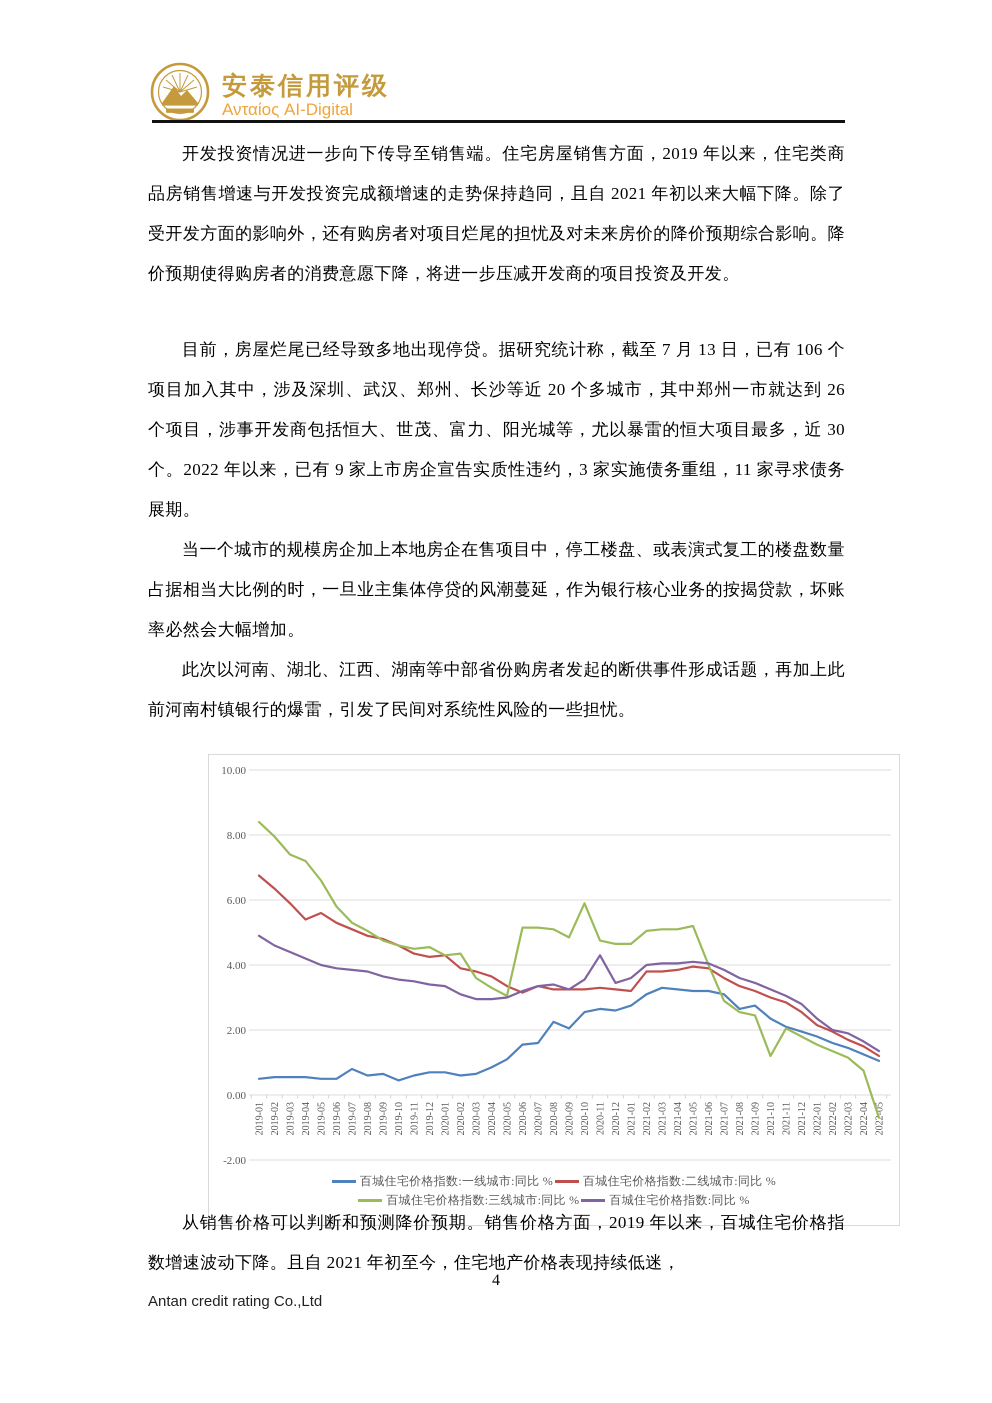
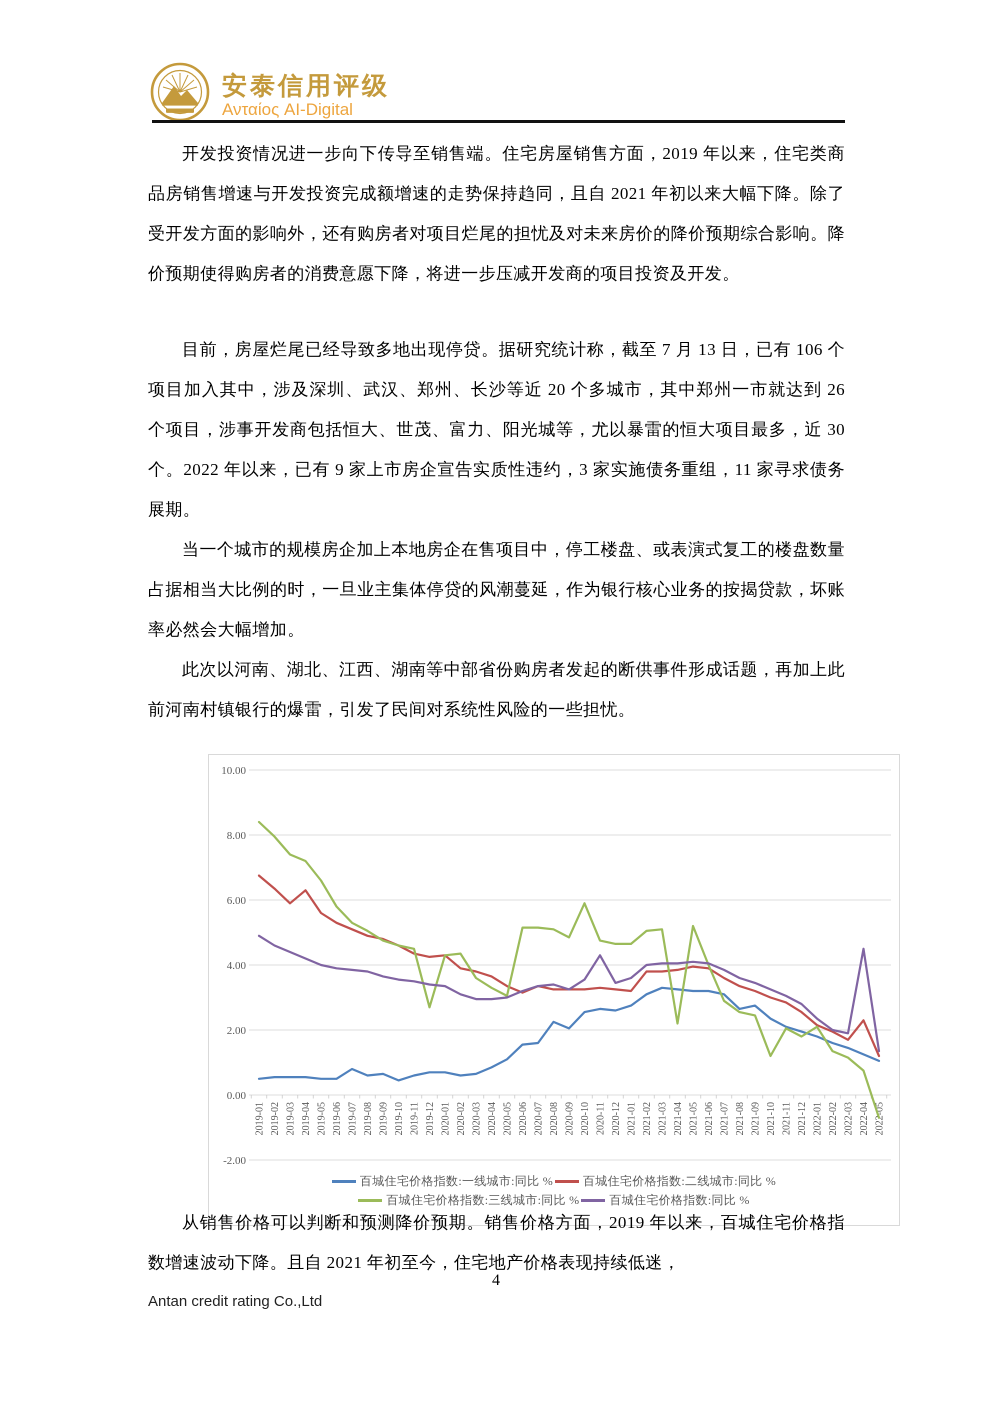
百城住宅价格指数:二线城市:同比 %/2019-04: 5.4 -> 6.3
百城住宅价格指数:三线城市:同比 %/2019-12: 4.5 -> 2.7
百城住宅价格指数:三线城市:同比 %/2021-04: 5.1 -> 2.2
百城住宅价格指数:三线城市:同比 %/2022-01: 1.6 -> 2.1
百城住宅价格指数:二线城市:同比 %/2022-04: 1.5 -> 2.3
百城住宅价格指数:同比 %/2022-04: 1.6 -> 4.5
